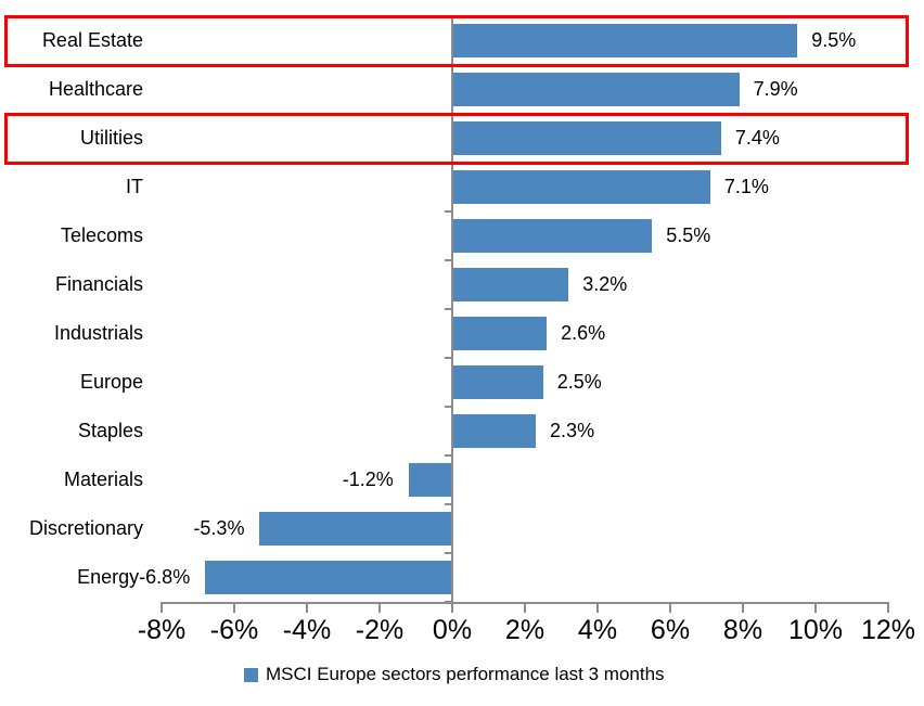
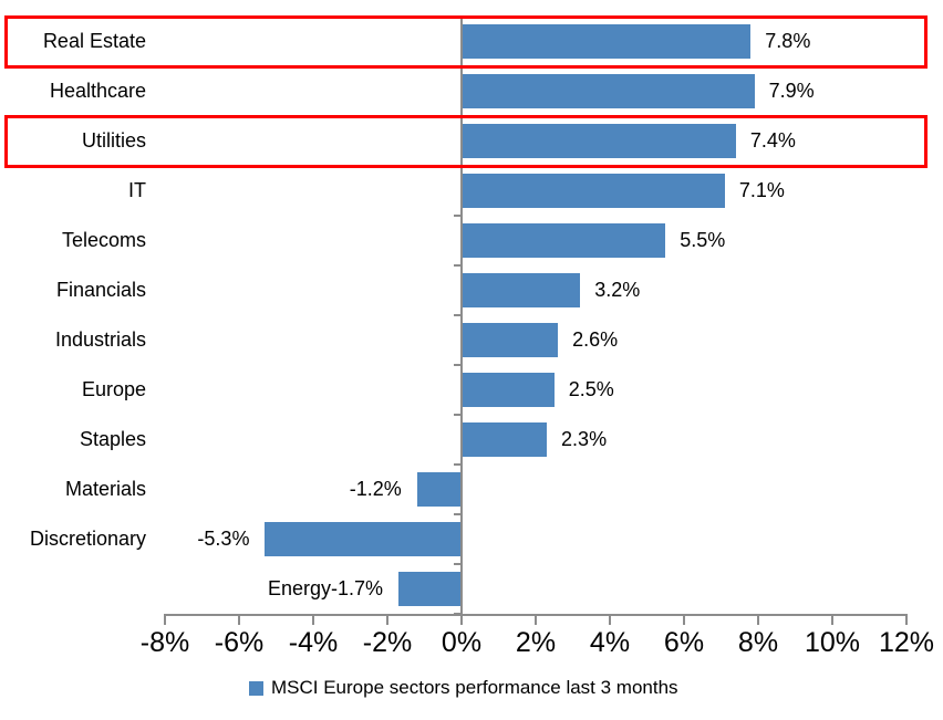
Real Estate: 9.5% -> 7.8%
Energy: -6.8% -> -1.7%
